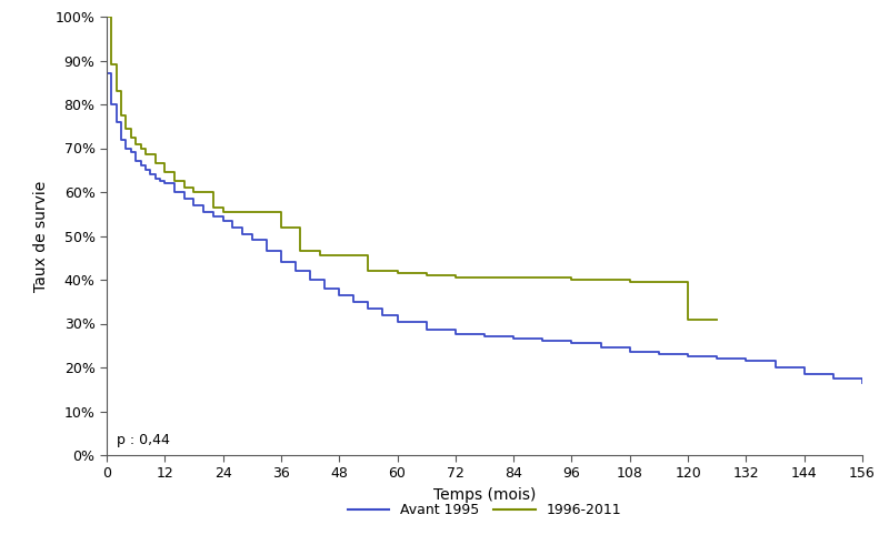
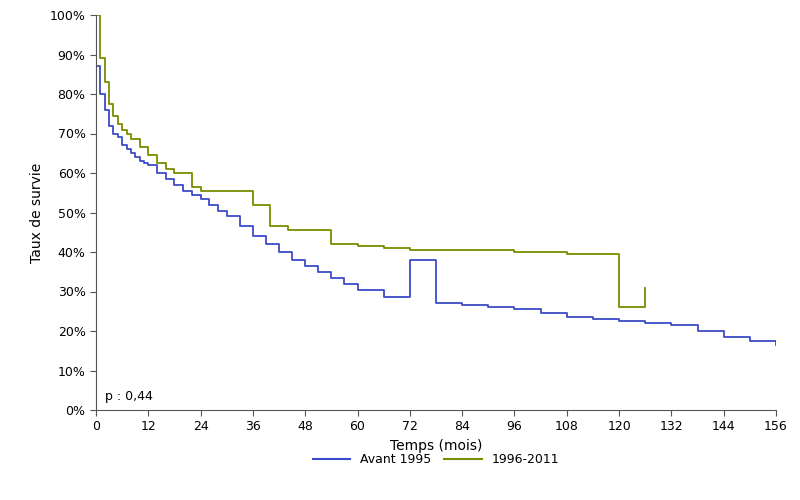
Avant 1995/72: 27.5% -> 38.0%
1996-2011/120: 31.0% -> 26.0%
